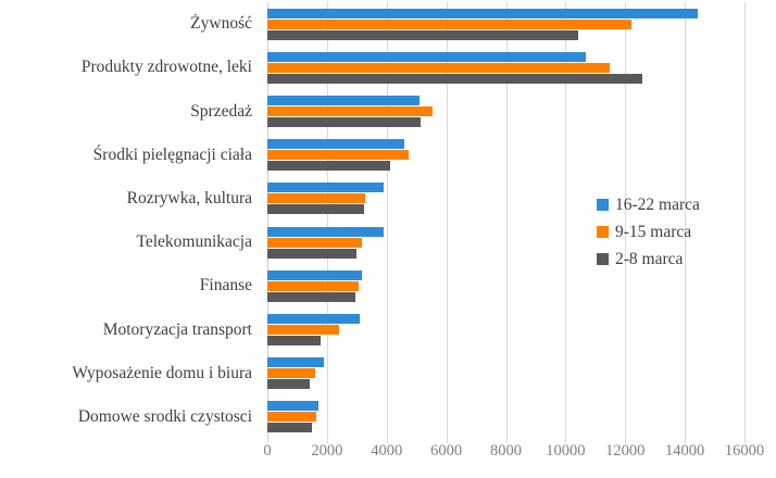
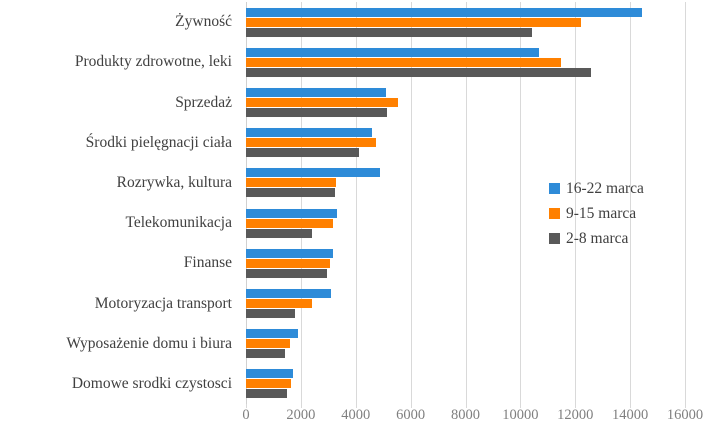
16-22 marca/Rozrywka, kultura: 3900 -> 4900
16-22 marca/Telekomunikacja: 3900 -> 3300
2-8 marca/Telekomunikacja: 3000 -> 2400
